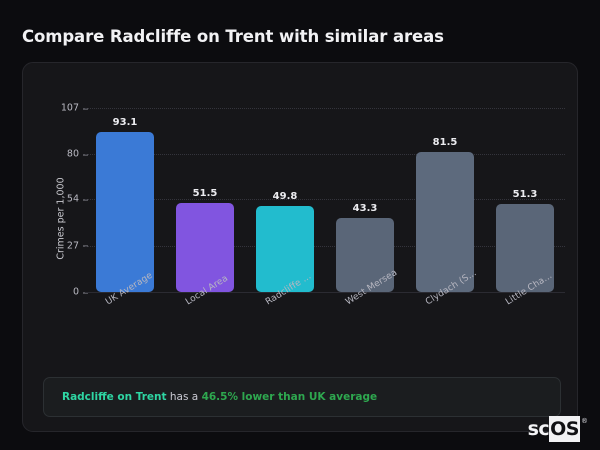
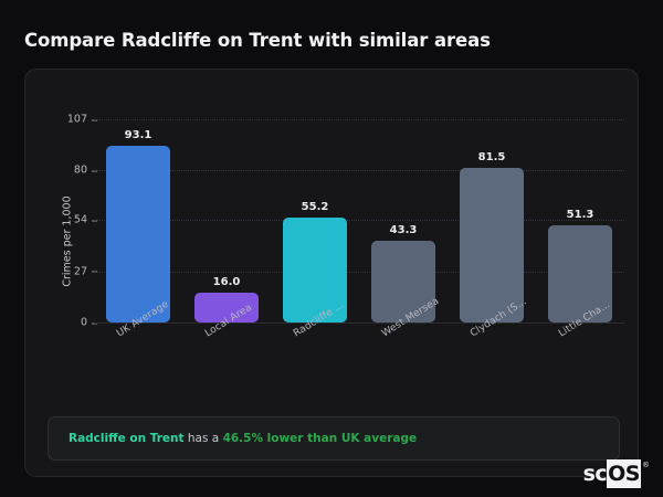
Local Area: 51.5 -> 16.0
Radcliffe ...: 49.8 -> 55.2
